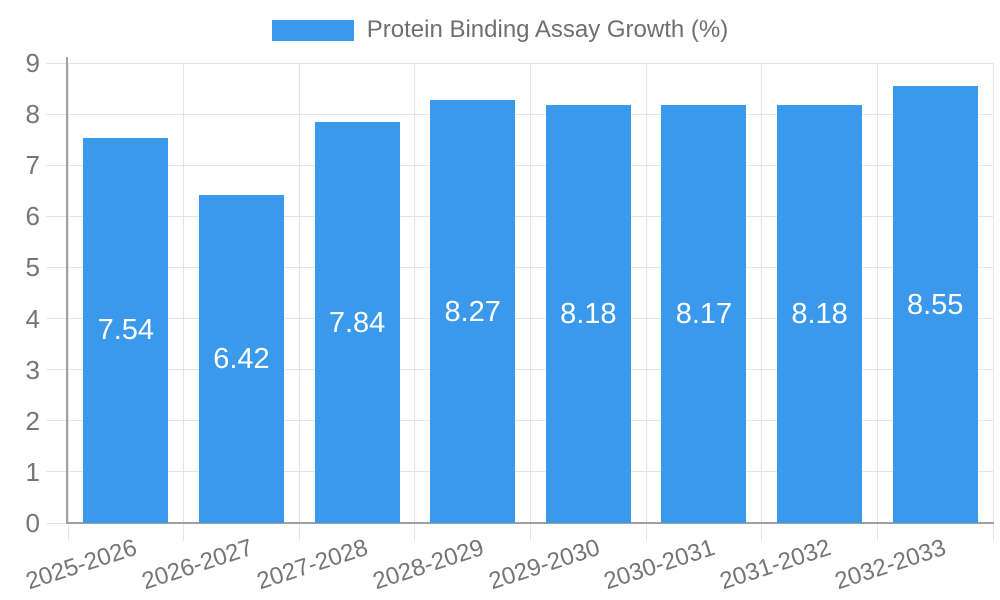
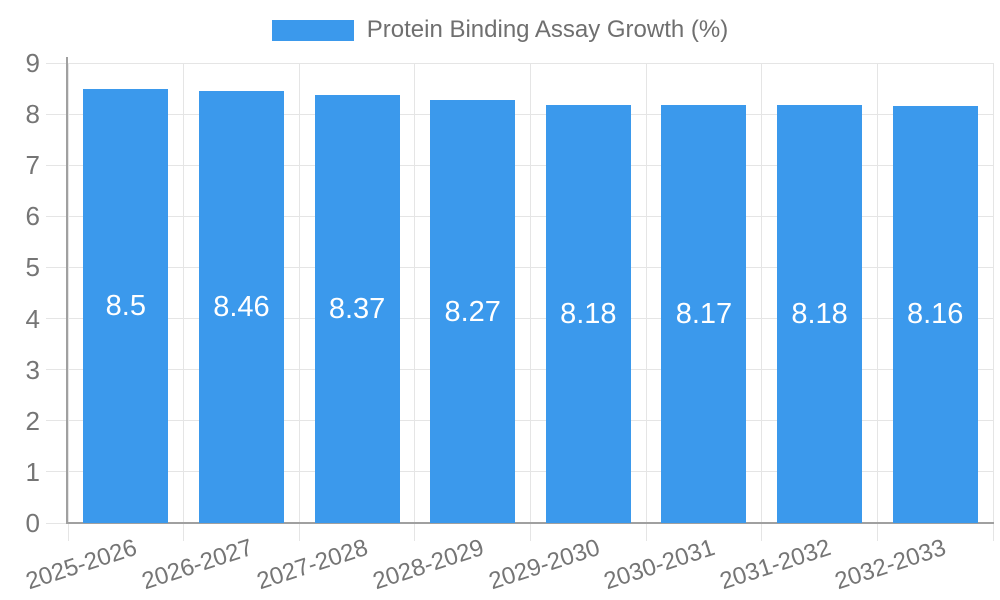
2025-2026: 7.54 -> 8.5
2026-2027: 6.42 -> 8.46
2027-2028: 7.84 -> 8.37
2032-2033: 8.55 -> 8.16
